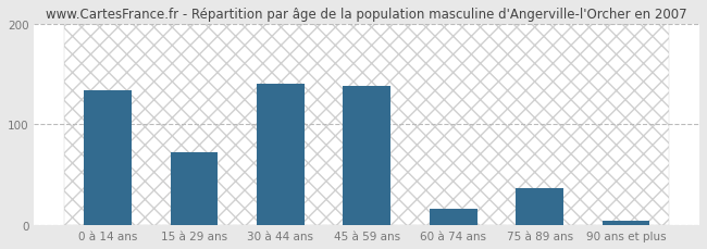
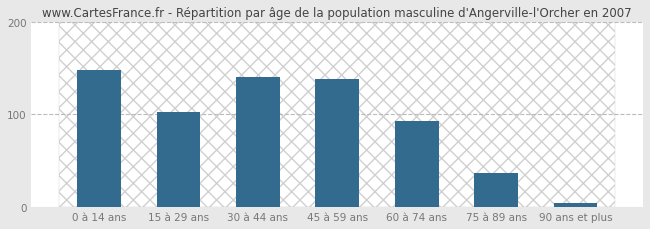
0 à 14 ans: 134 -> 148
15 à 29 ans: 72 -> 102
60 à 74 ans: 16 -> 93
